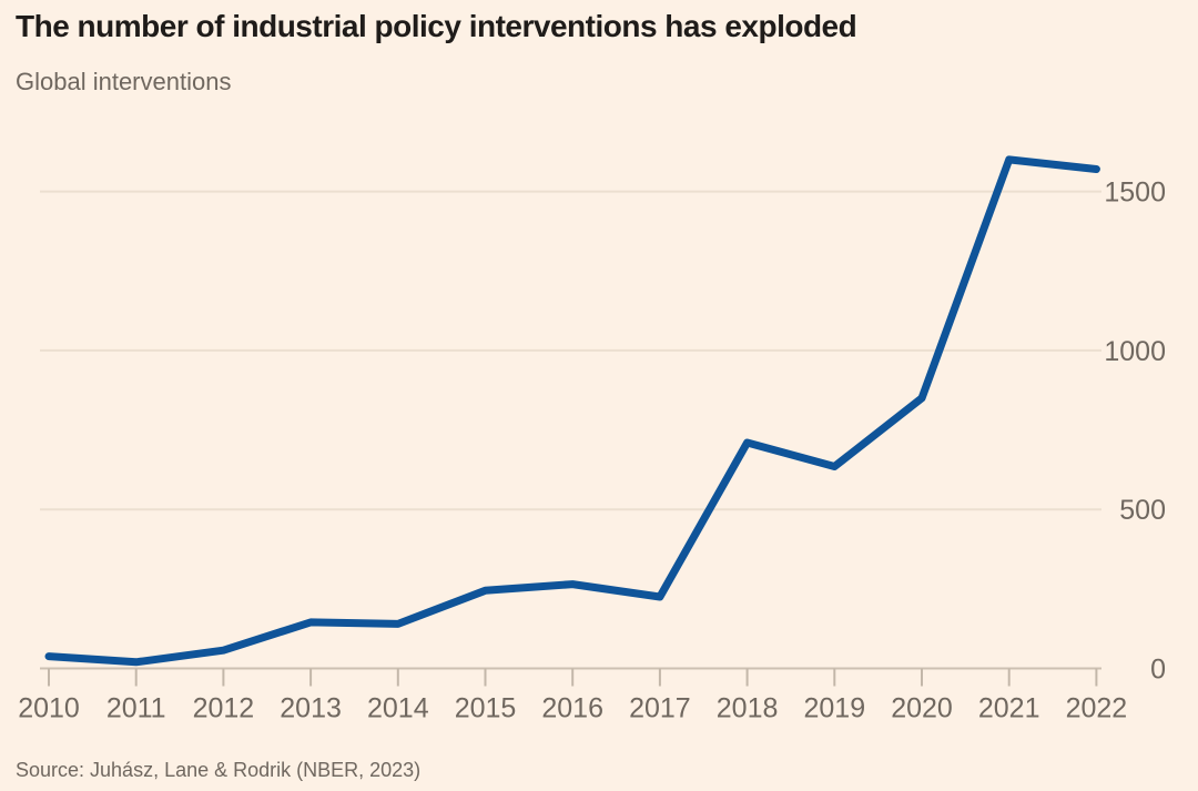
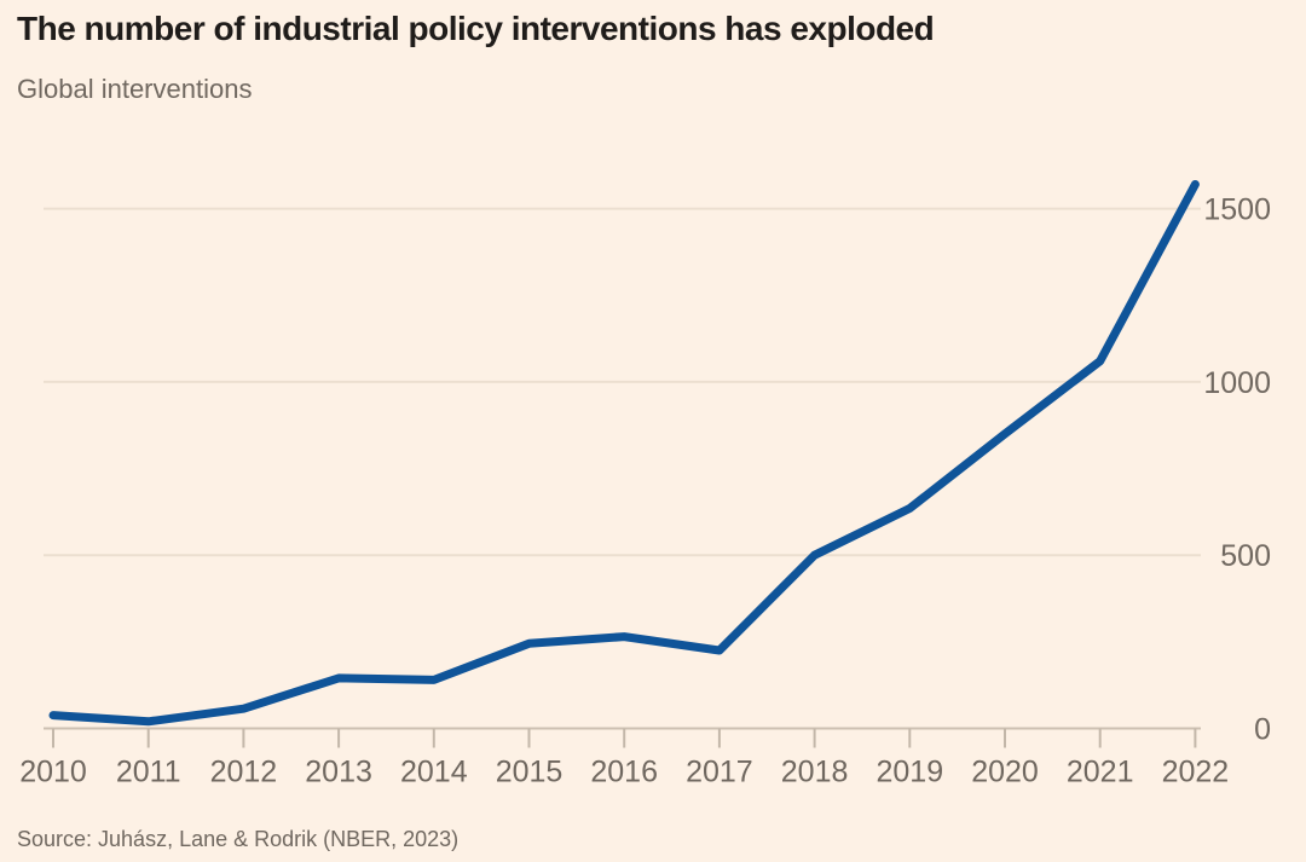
2018: 710 -> 500
2021: 1600 -> 1060
